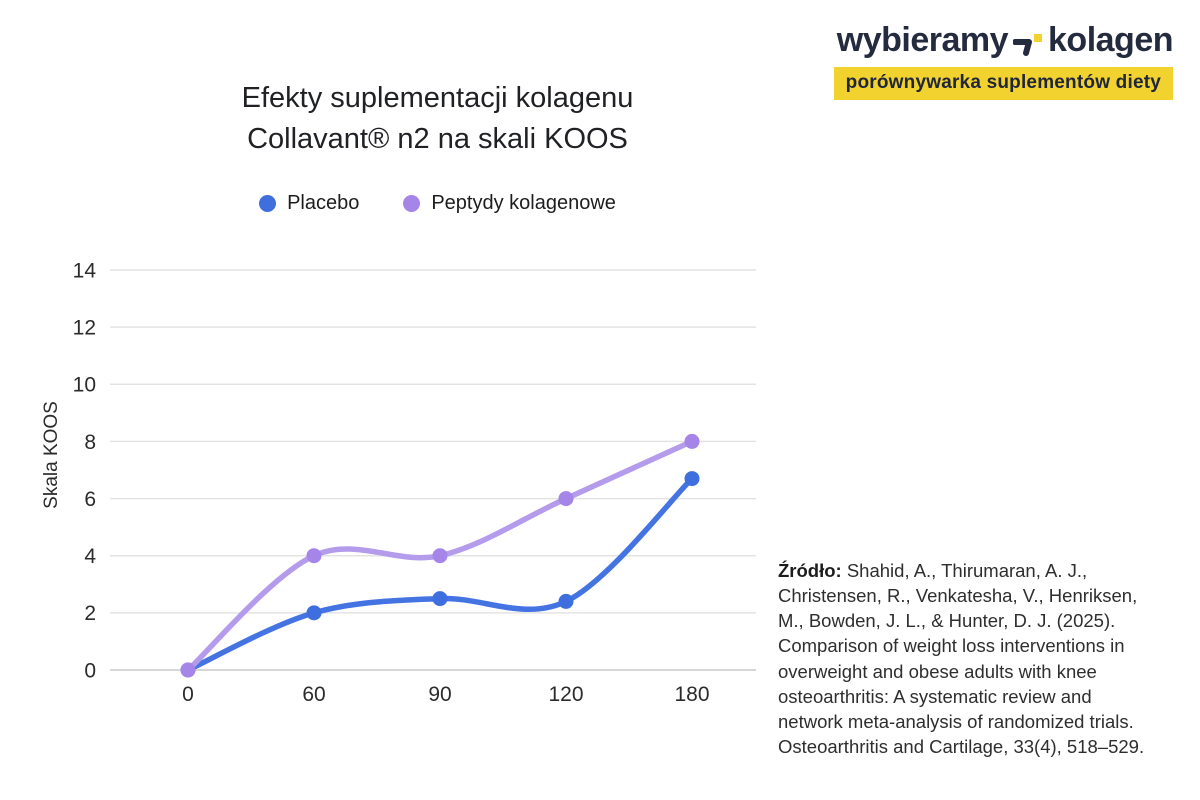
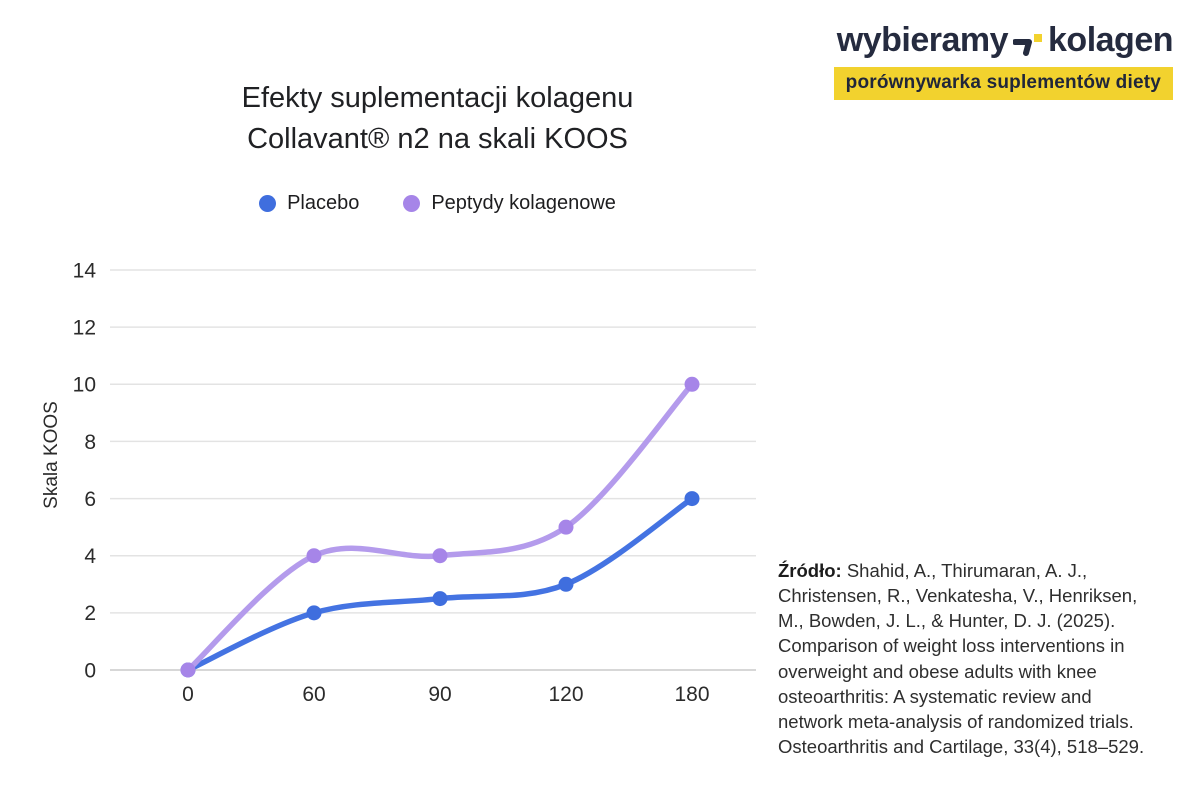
Placebo/120: 2.4 -> 3.0
Peptydy kolagenowe/120: 6 -> 5
Placebo/180: 6.7 -> 6.0
Peptydy kolagenowe/180: 8 -> 10
